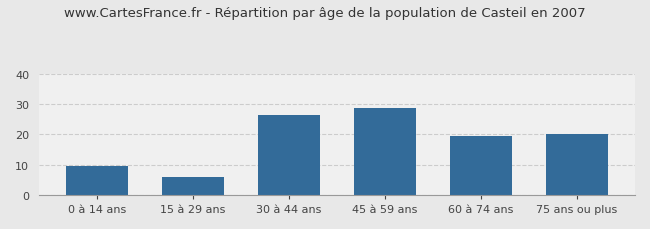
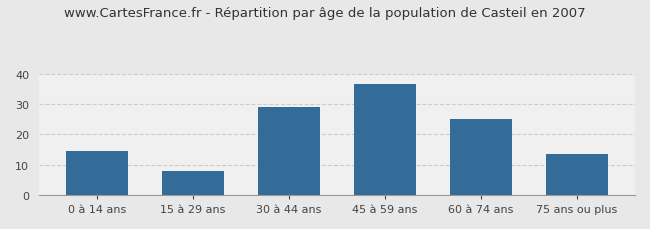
0 à 14 ans: 9.5 -> 14.5
15 à 29 ans: 6.0 -> 8.0
30 à 44 ans: 26.5 -> 29.0
45 à 59 ans: 28.5 -> 36.5
60 à 74 ans: 19.5 -> 25.0
75 ans ou plus: 20.0 -> 13.5
